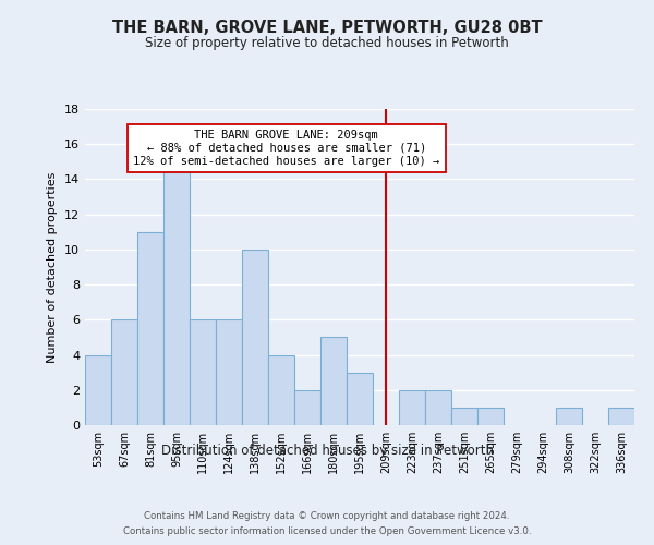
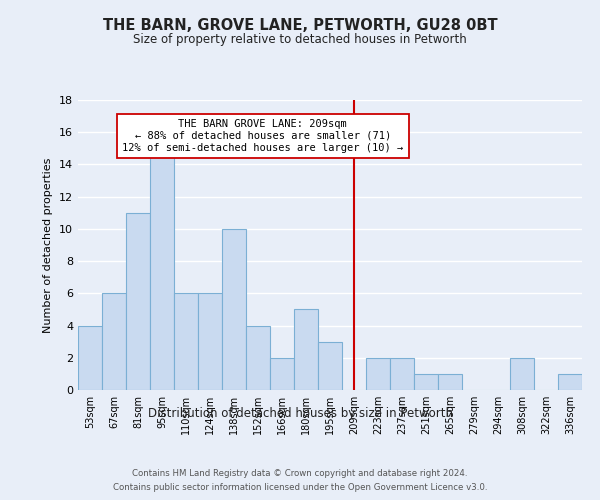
308sqm: 1 -> 2
